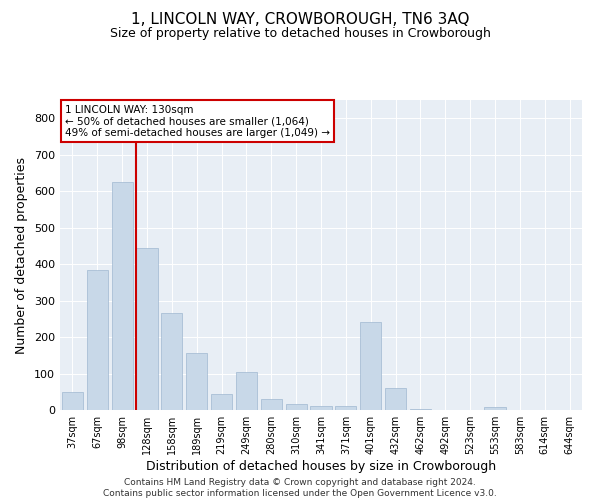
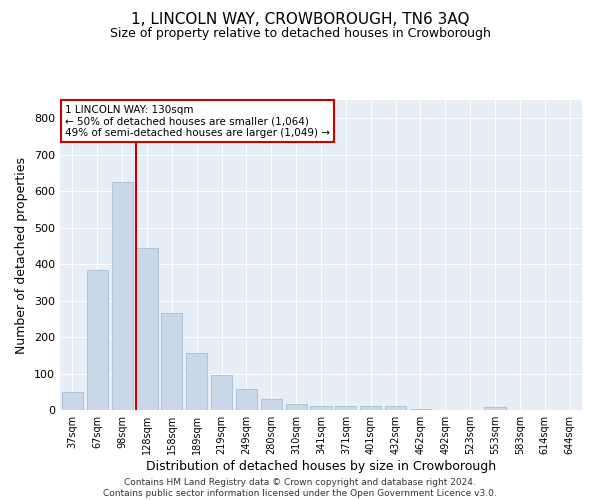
219sqm: 45 -> 97
249sqm: 105 -> 57
401sqm: 240 -> 12
432sqm: 60 -> 10
